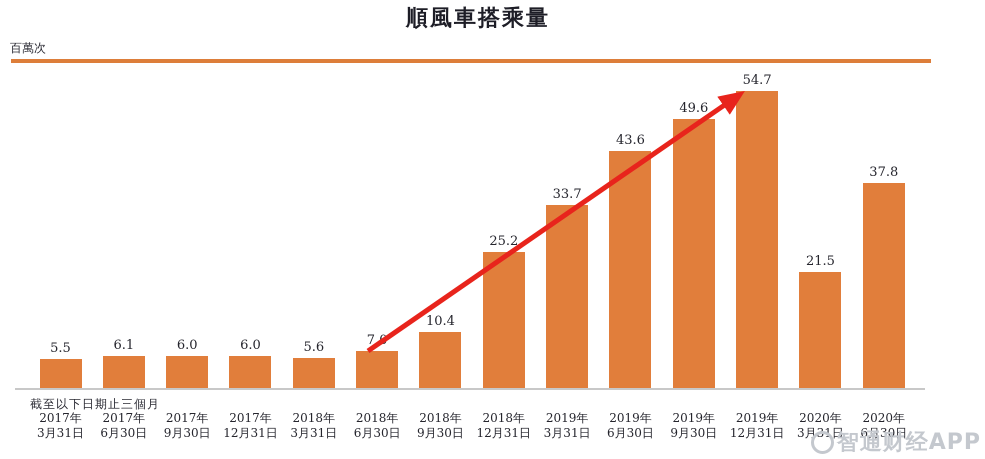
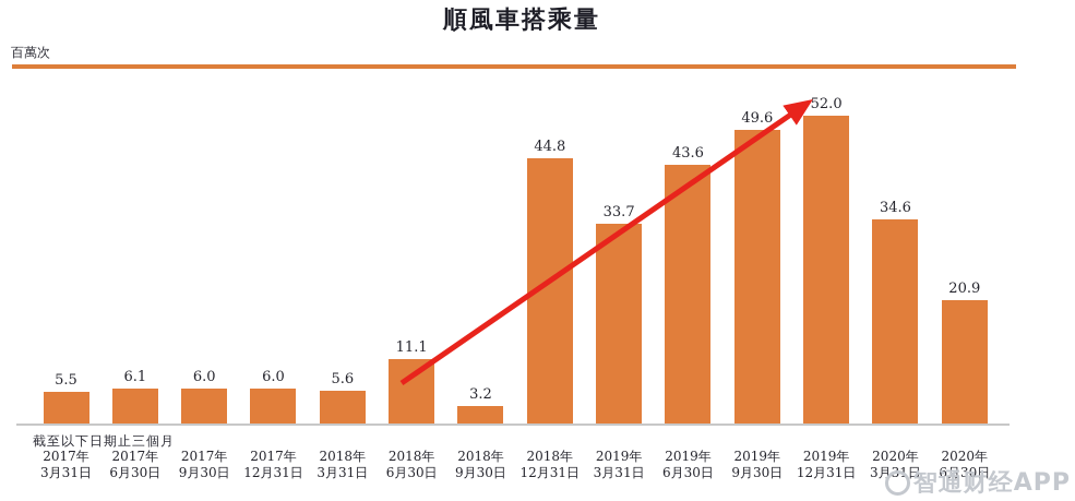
2018年6月30日: 7.0 -> 11.1
2018年9月30日: 10.4 -> 3.2
2018年12月31日: 25.2 -> 44.8
2019年12月31日: 54.7 -> 52.0
2020年3月31日: 21.5 -> 34.6
2020年6月30日: 37.8 -> 20.9
